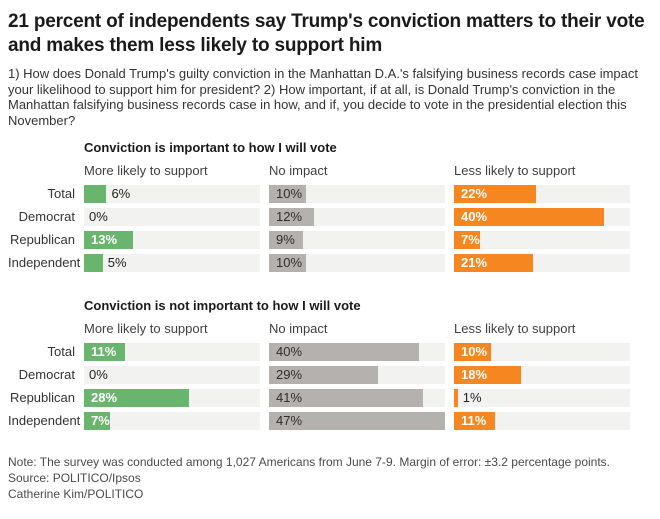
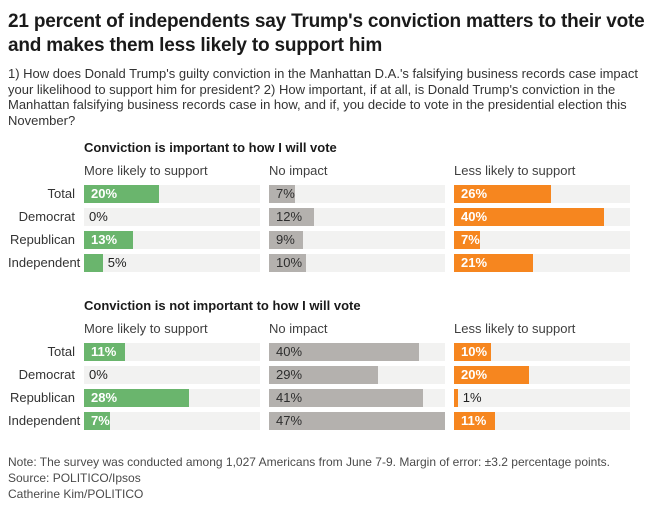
Conviction is important to how I will vote/More likely to support/Total: 6% -> 20%
Conviction is important to how I will vote/No impact/Total: 10% -> 7%
Conviction is important to how I will vote/Less likely to support/Total: 22% -> 26%
Conviction is not important to how I will vote/Less likely to support/Democrat: 18% -> 20%
